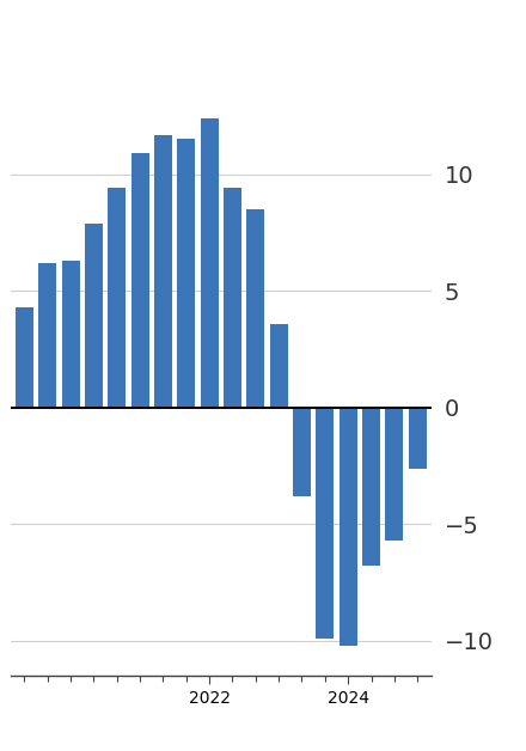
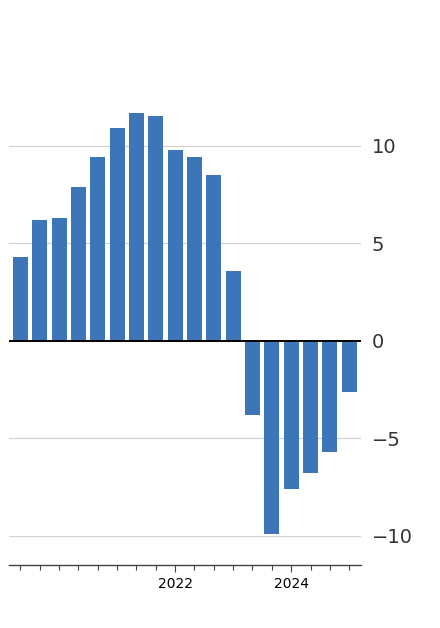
2022: 12.4 -> 9.8
2024: -10.2 -> -7.6
